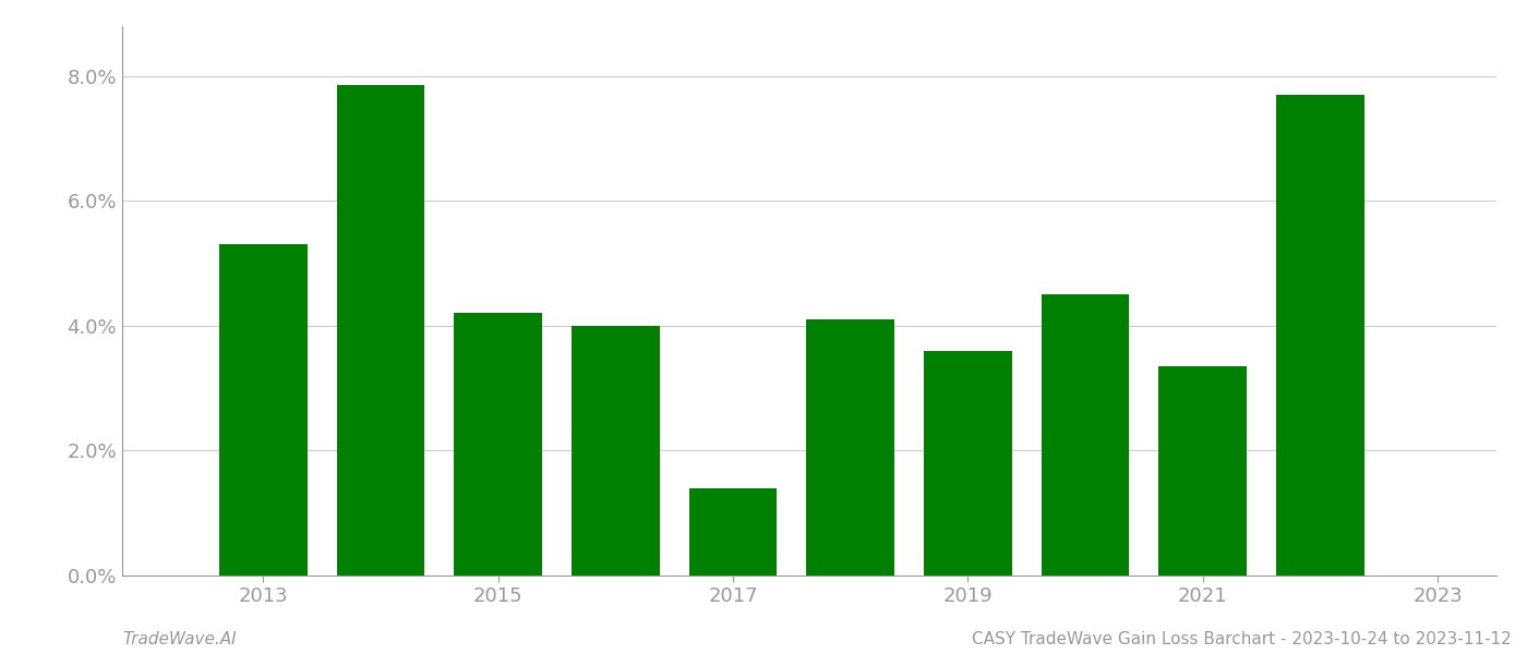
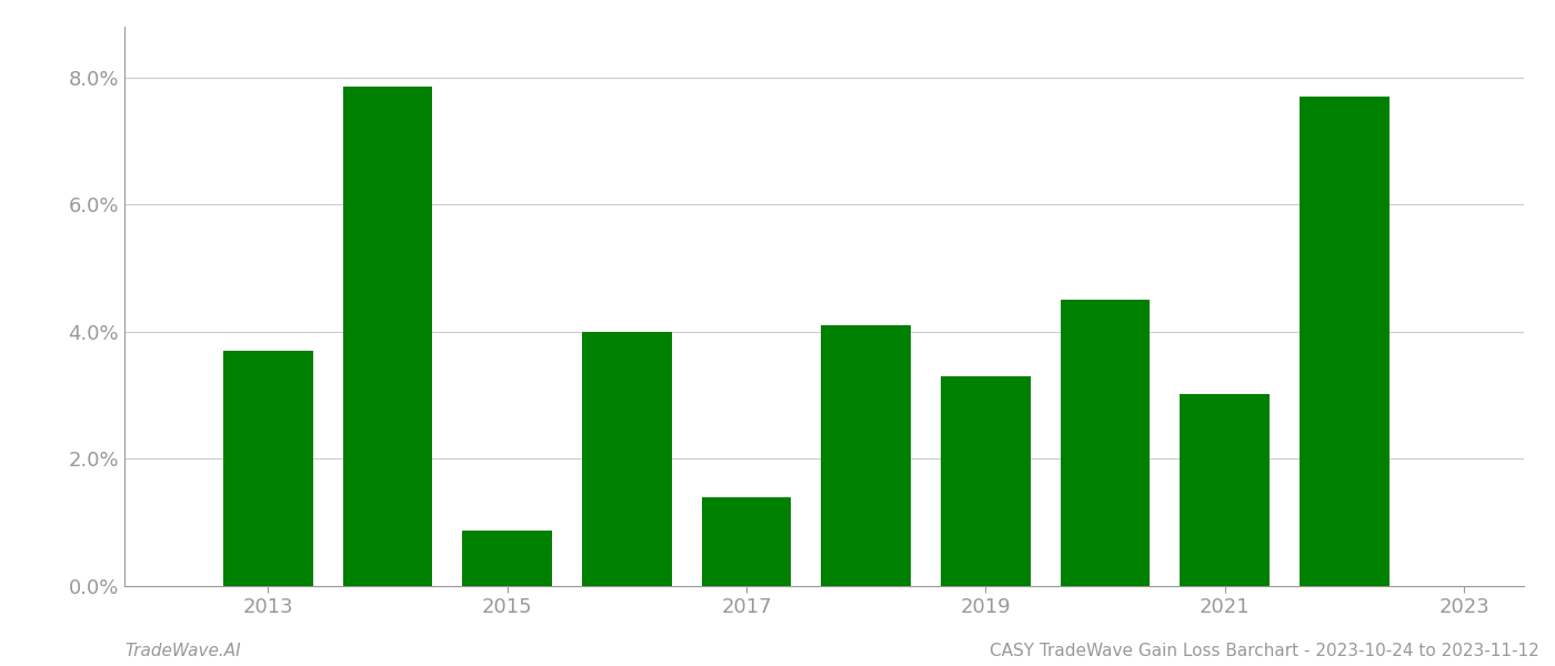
2013: 5.30% -> 3.70%
2015: 4.20% -> 0.88%
2019: 3.60% -> 3.30%
2021: 3.35% -> 3.02%
